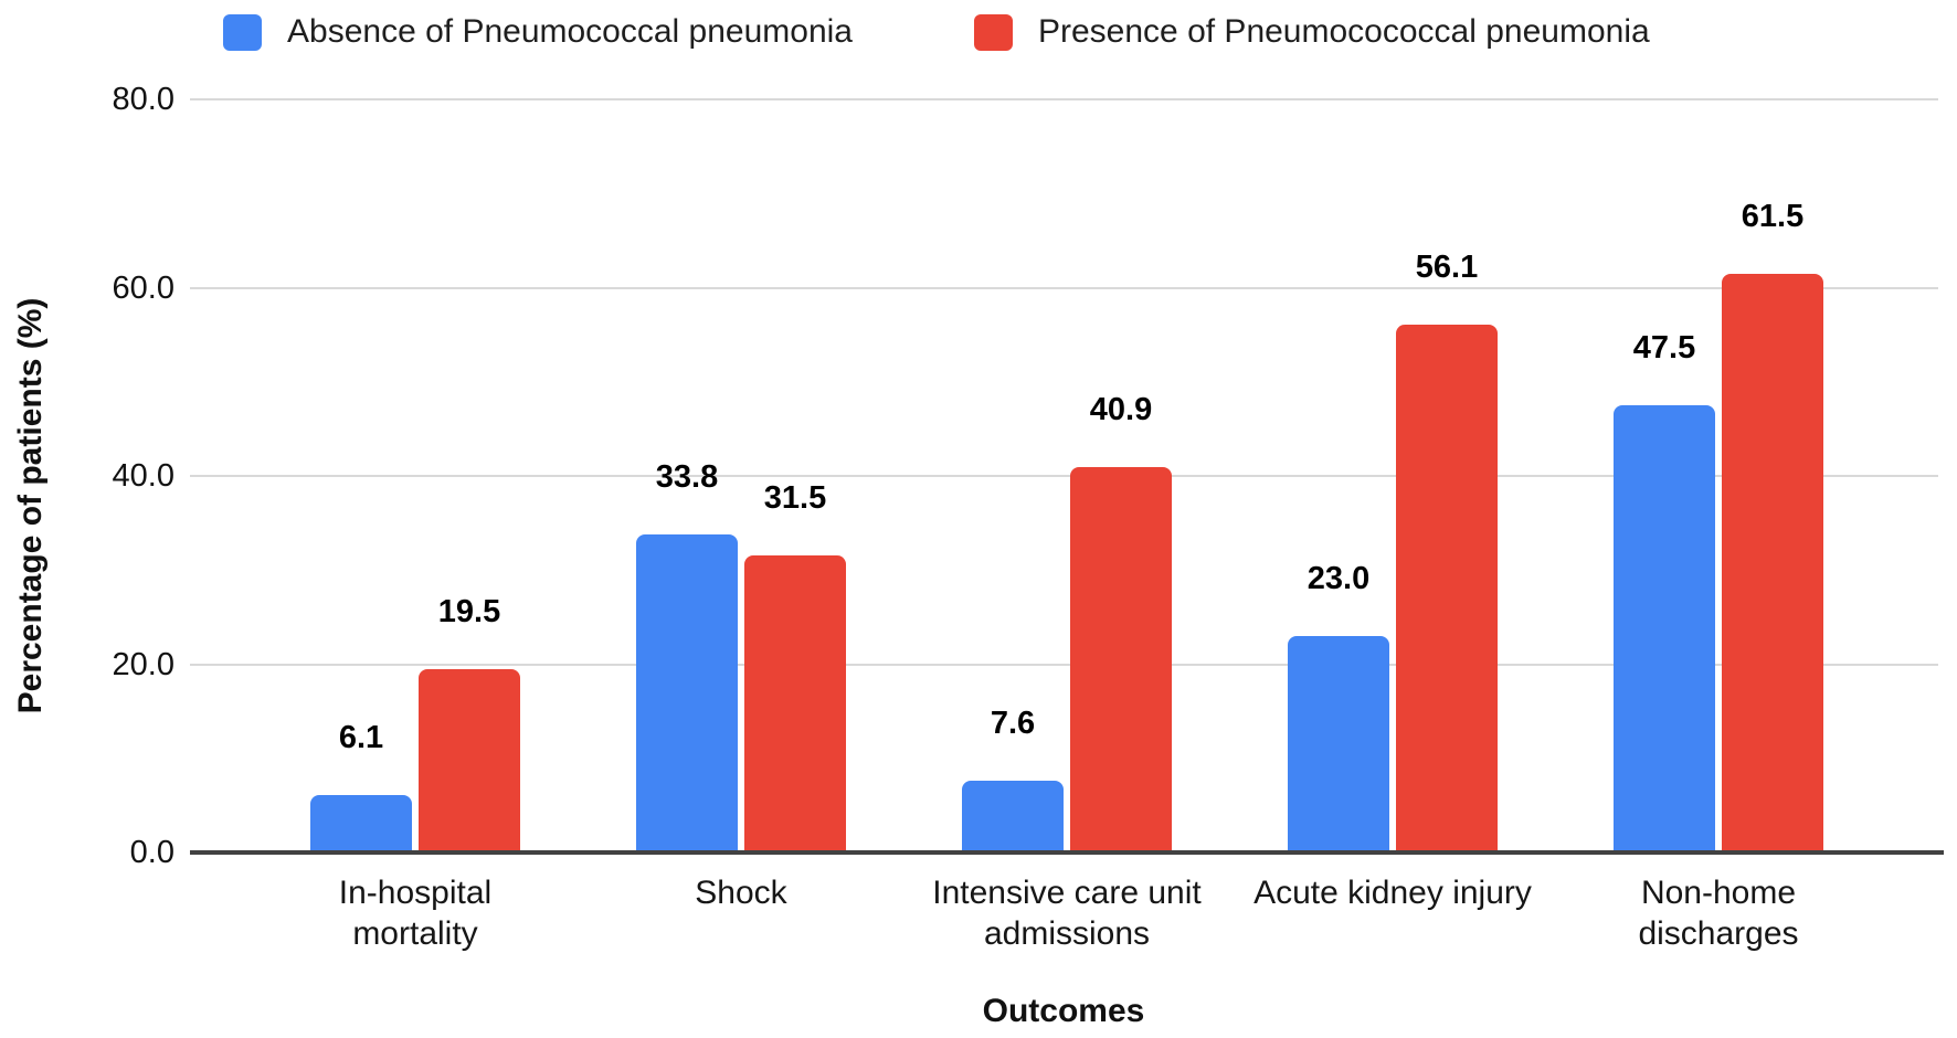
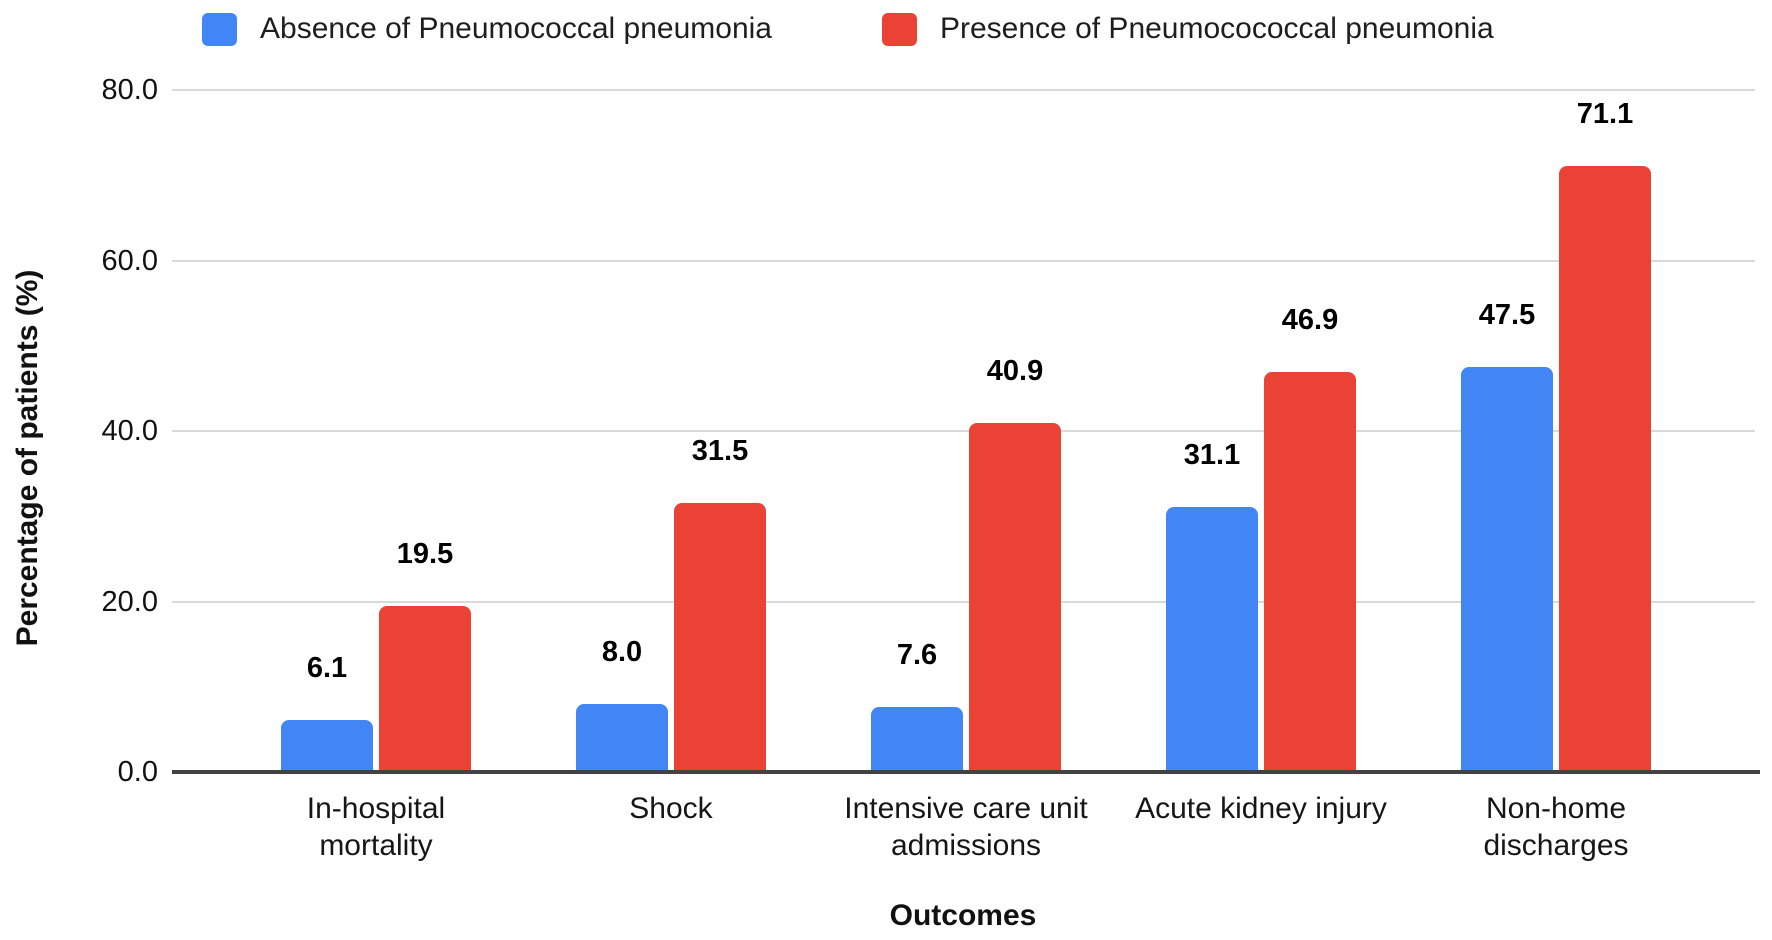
Absence of Pneumococcal pneumonia/Shock: 33.8 -> 8.0
Absence of Pneumococcal pneumonia/Acute kidney injury: 23.0 -> 31.1
Presence of Pneumocococcal pneumonia/Acute kidney injury: 56.1 -> 46.9
Presence of Pneumocococcal pneumonia/Non-home discharges: 61.5 -> 71.1
